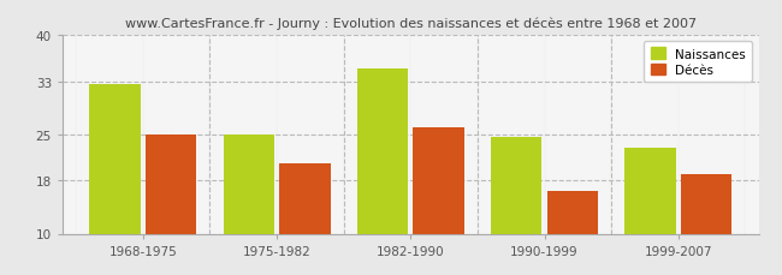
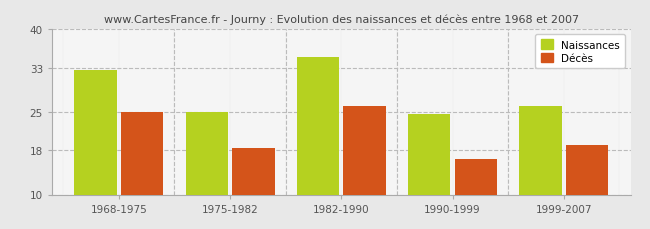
Décès/1975-1982: 20.6 -> 18.5
Naissances/1999-2007: 23.0 -> 26.0
